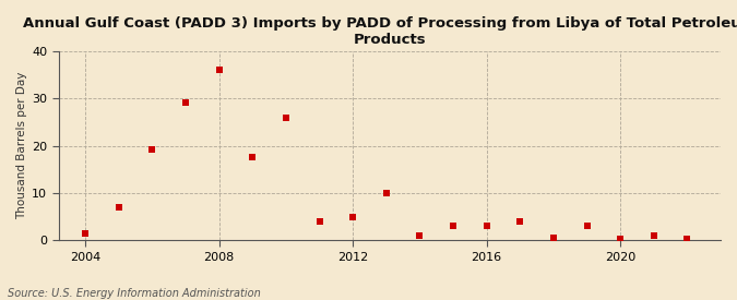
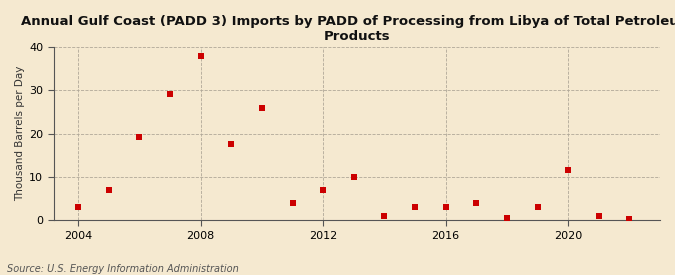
2004: 1.5 -> 3.0
2008: 36.0 -> 38.0
2012: 5.0 -> 7.0
2020: 0.3 -> 11.5
